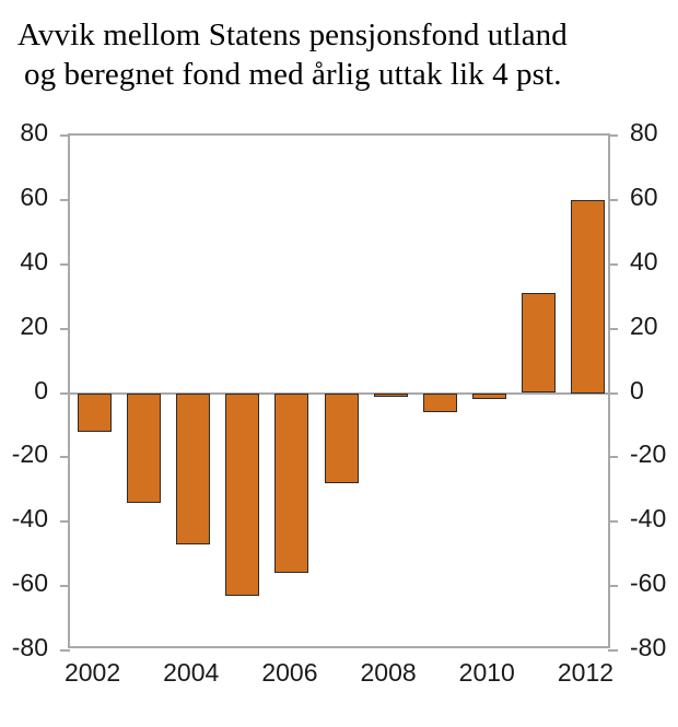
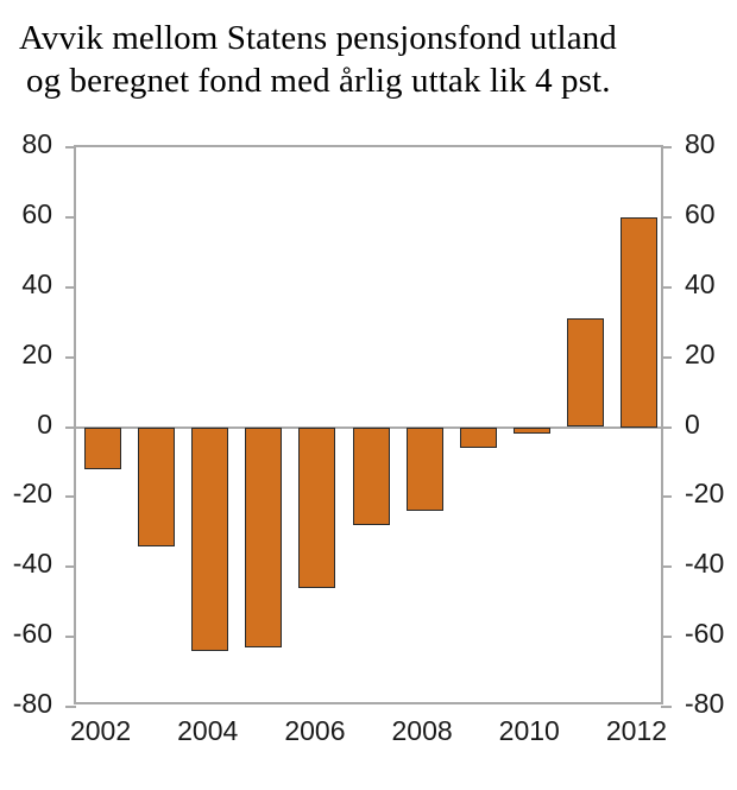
2004: -47 -> -64
2006: -56 -> -46
2008: -1 -> -24
